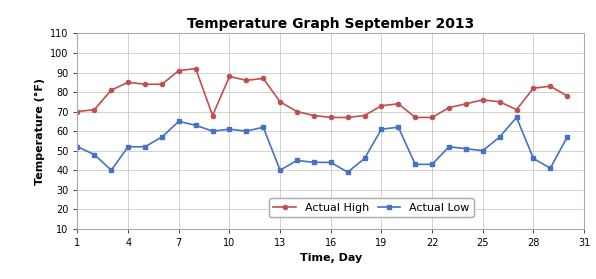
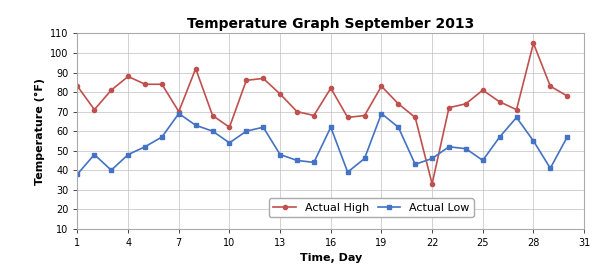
Actual High/1: 70 -> 83
Actual Low/1: 52 -> 38
Actual High/4: 85 -> 88
Actual Low/4: 52 -> 48
Actual High/7: 91 -> 70
Actual Low/7: 65 -> 69
Actual High/10: 88 -> 62
Actual Low/10: 61 -> 54
Actual High/13: 75 -> 79
Actual Low/13: 40 -> 48
Actual High/16: 67 -> 82
Actual Low/16: 44 -> 62
Actual High/19: 73 -> 83
Actual Low/19: 61 -> 69
Actual High/22: 67 -> 33
Actual Low/22: 43 -> 46
Actual High/25: 76 -> 81
Actual Low/25: 50 -> 45
Actual High/28: 82 -> 105
Actual Low/28: 46 -> 55
